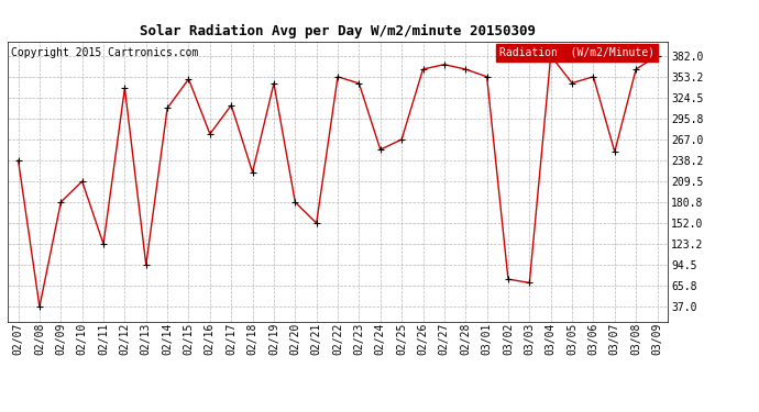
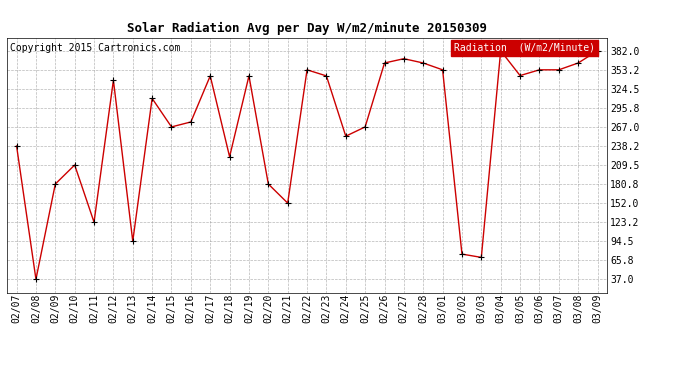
02/15: 350 -> 267
02/17: 314 -> 344
03/07: 250 -> 353
